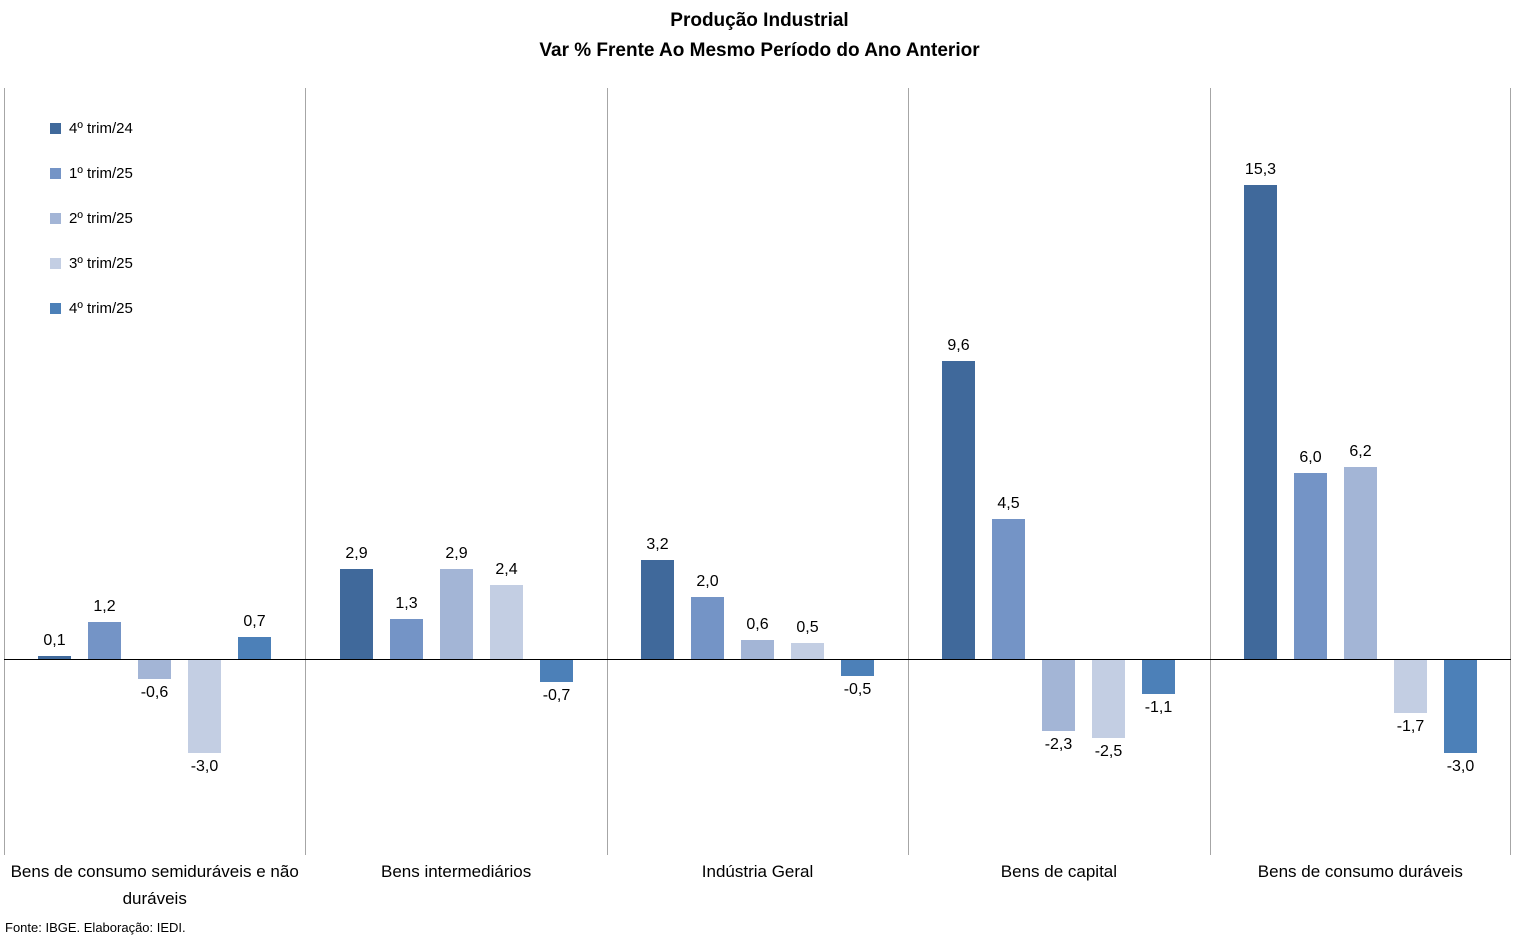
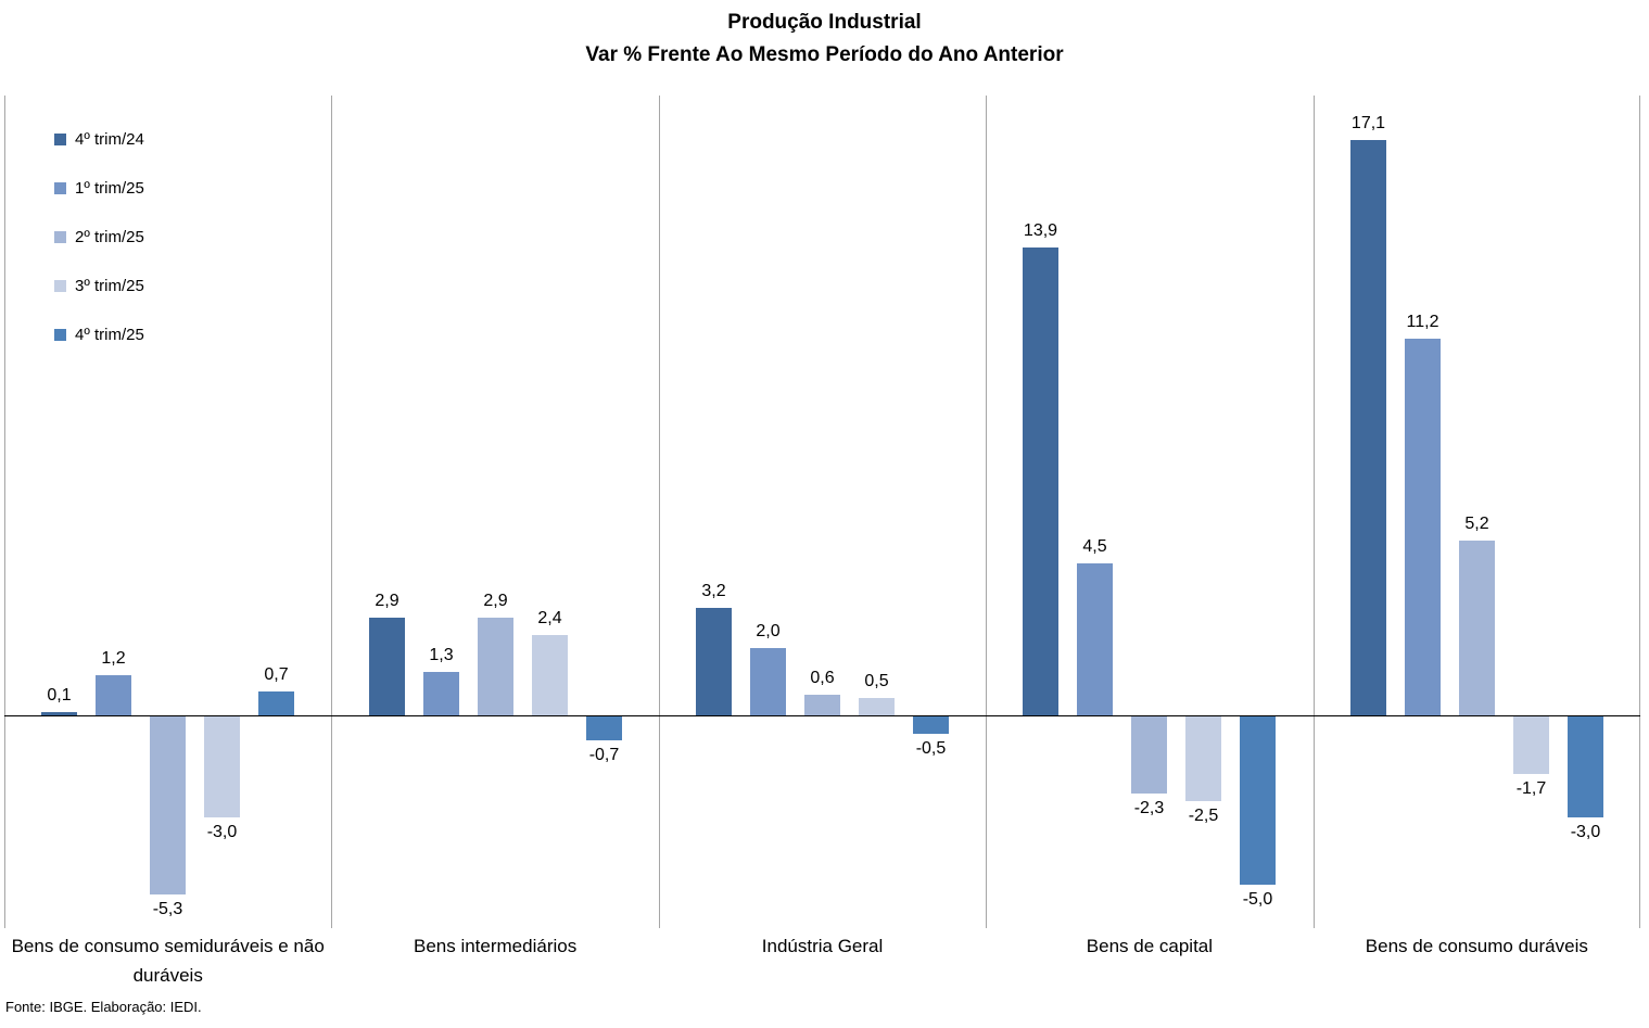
2º trim/25/Bens de consumo semiduráveis e não duráveis: -0,6 -> -5,3
4º trim/24/Bens de capital: 9,6 -> 13,9
4º trim/25/Bens de capital: -1,1 -> -5,0
4º trim/24/Bens de consumo duráveis: 15,3 -> 17,1
1º trim/25/Bens de consumo duráveis: 6,0 -> 11,2
2º trim/25/Bens de consumo duráveis: 6,2 -> 5,2
